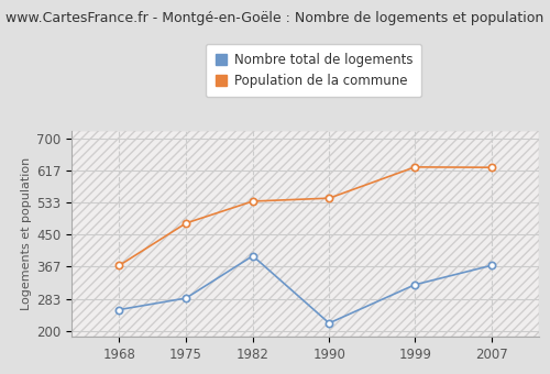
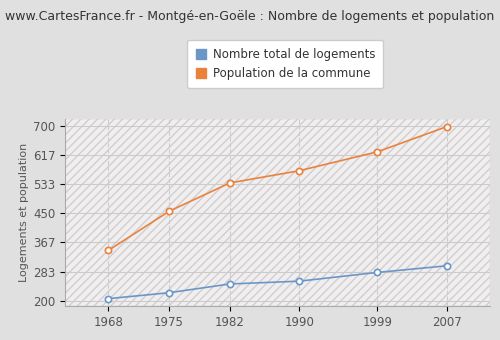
Nombre total de logements/1968: 255 -> 206
Population de la commune/1968: 370 -> 344
Nombre total de logements/1975: 285 -> 223
Population de la commune/1975: 480 -> 456
Nombre total de logements/1982: 395 -> 248
Nombre total de logements/1990: 220 -> 256
Population de la commune/1990: 545 -> 572
Nombre total de logements/1999: 320 -> 281
Nombre total de logements/2007: 370 -> 300
Population de la commune/2007: 625 -> 698
